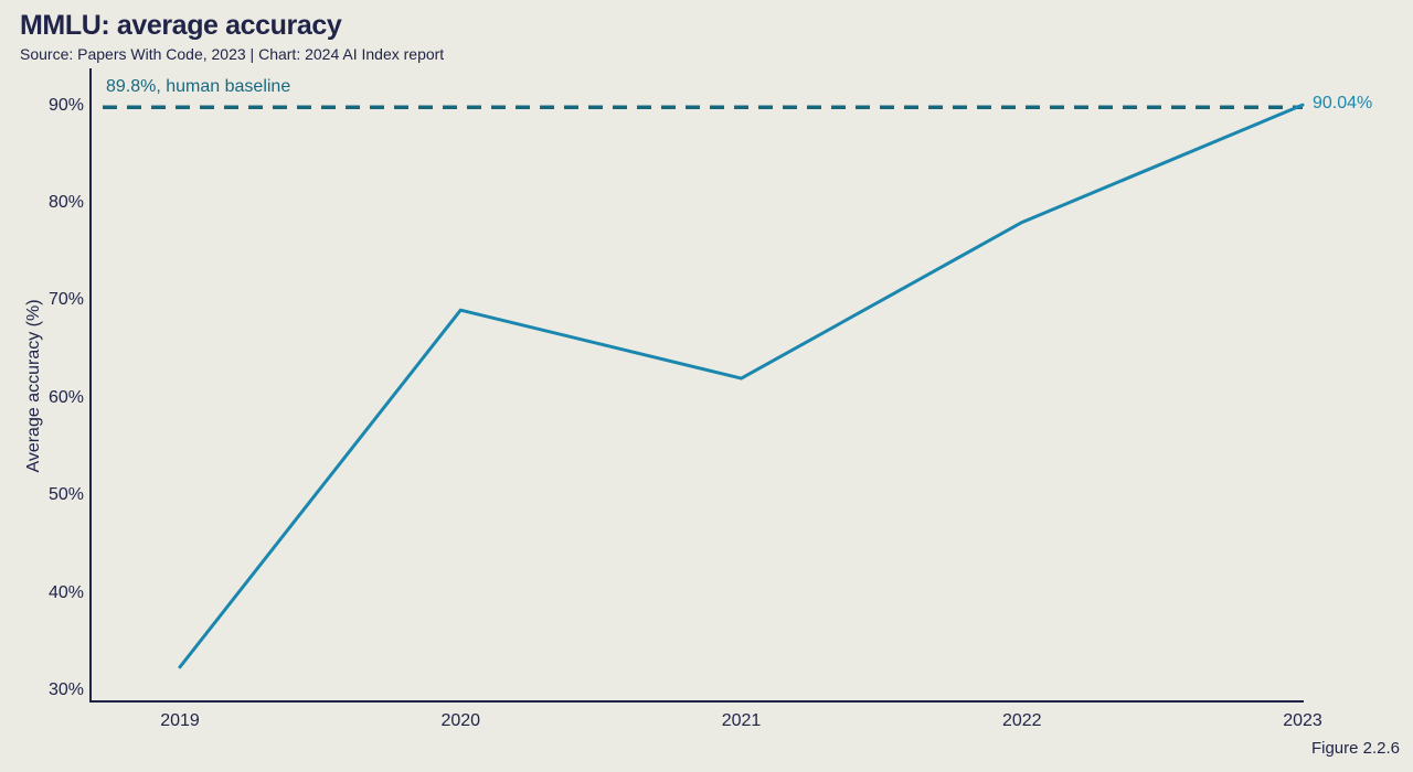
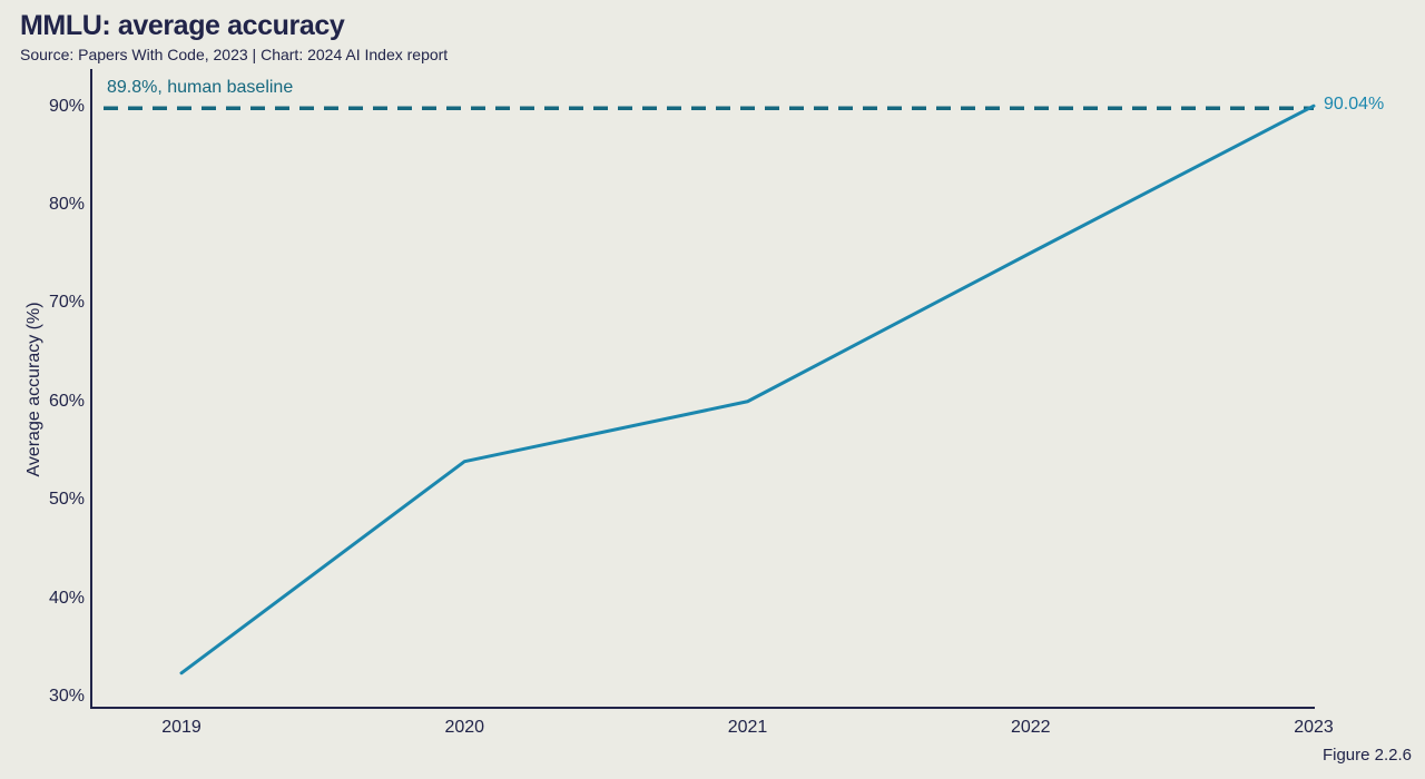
2020: 69% -> 54%
2021: 62% -> 60%
2022: 78% -> 75%
